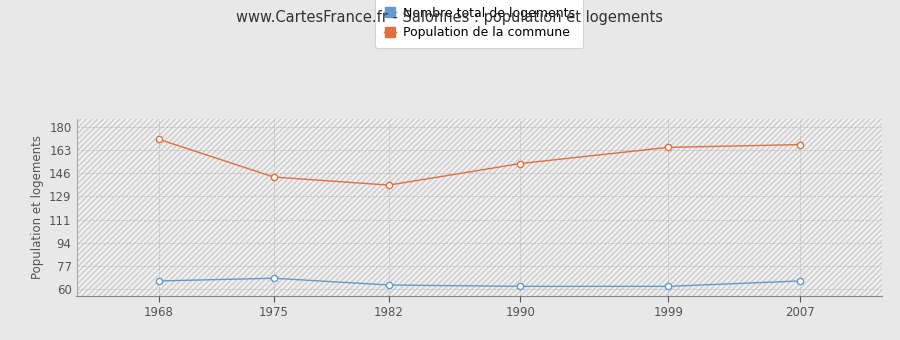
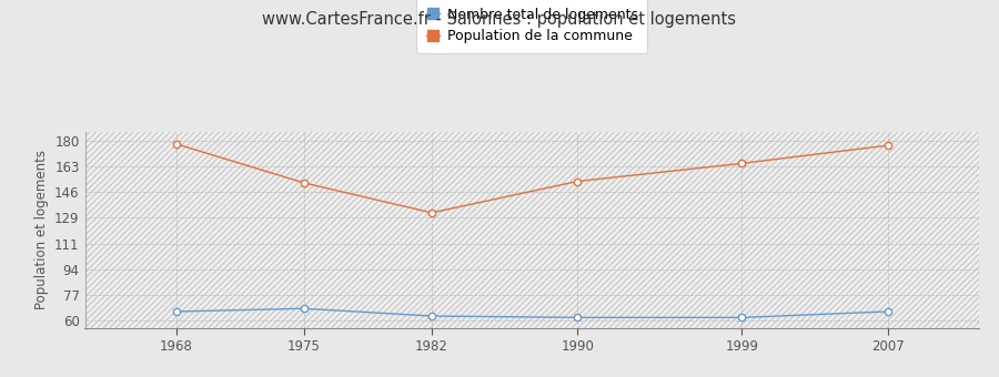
Population de la commune/1968: 171 -> 178
Population de la commune/1975: 143 -> 152
Population de la commune/1982: 137 -> 132
Population de la commune/2007: 167 -> 177
